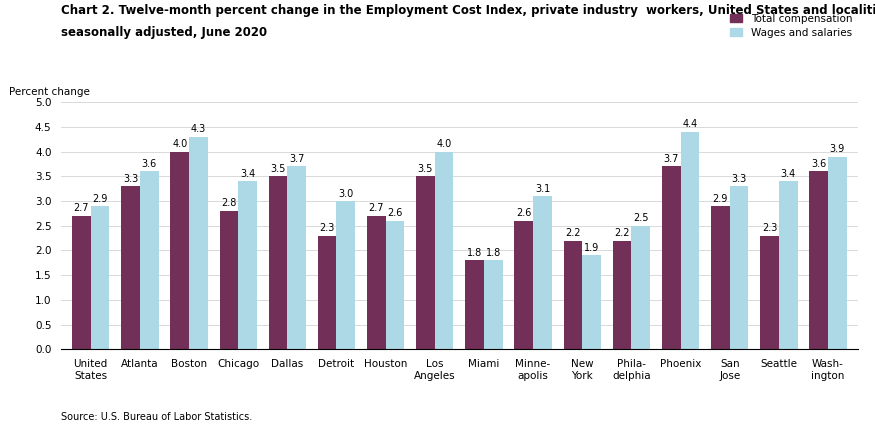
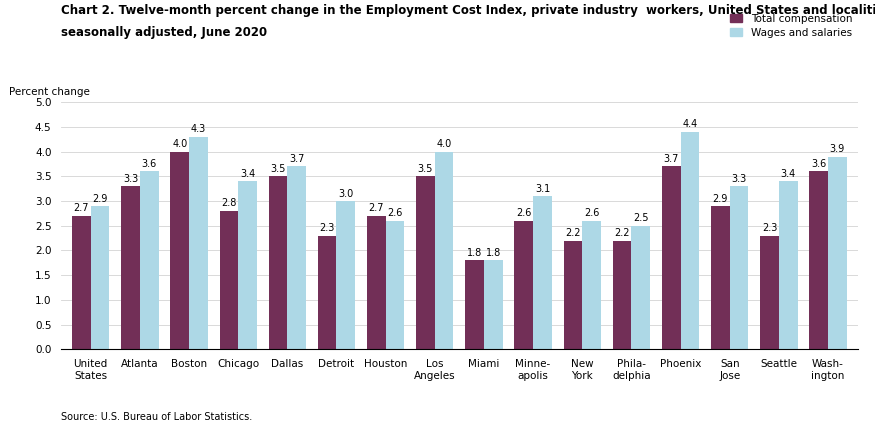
Wages and salaries/New York: 1.9 -> 2.6
